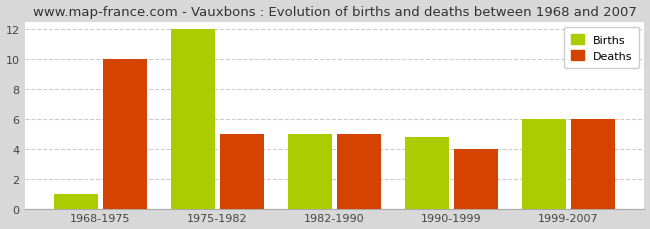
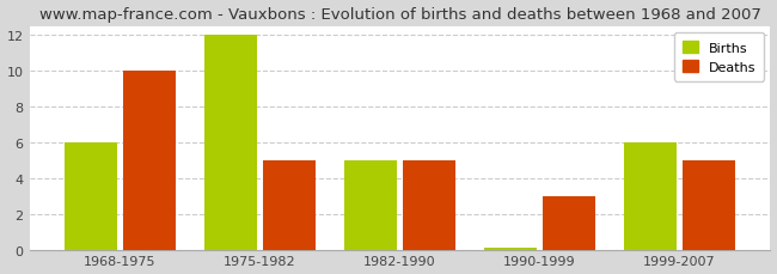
Births/1968-1975: 1.0 -> 6.0
Births/1990-1999: 4.8 -> 0.1
Deaths/1990-1999: 4 -> 3
Deaths/1999-2007: 6 -> 5
